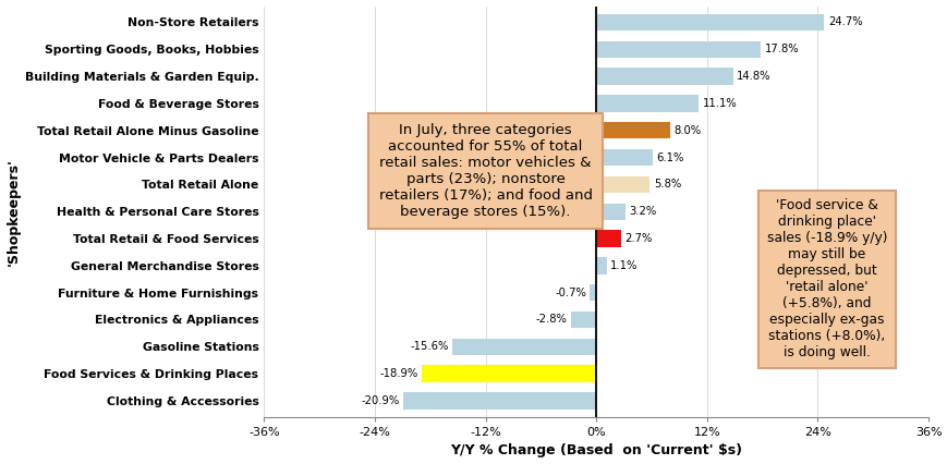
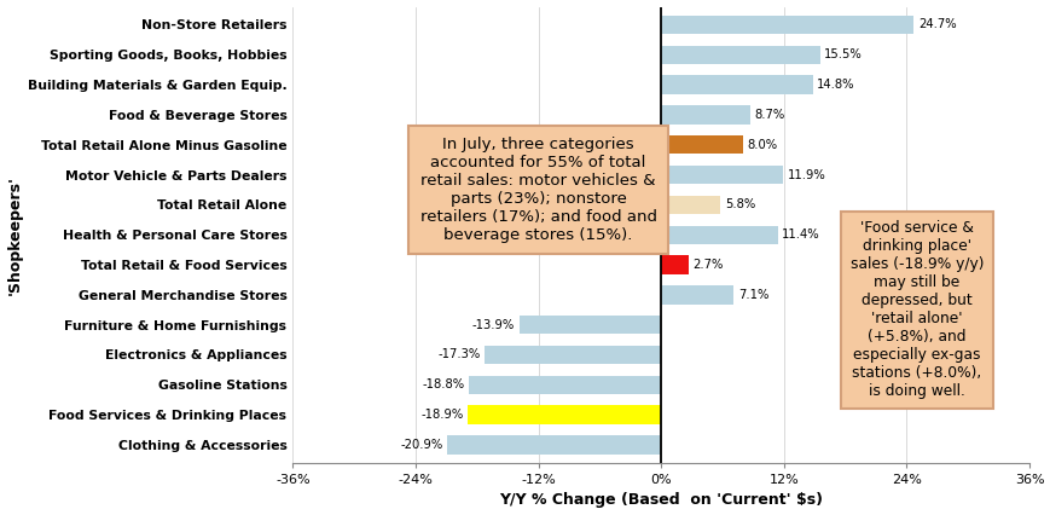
Sporting Goods, Books, Hobbies: 17.8% -> 15.5%
Food & Beverage Stores: 11.1% -> 8.7%
Motor Vehicle & Parts Dealers: 6.1% -> 11.9%
Health & Personal Care Stores: 3.2% -> 11.4%
General Merchandise Stores: 1.1% -> 7.1%
Furniture & Home Furnishings: -0.7% -> -13.9%
Electronics & Appliances: -2.8% -> -17.3%
Gasoline Stations: -15.6% -> -18.8%
